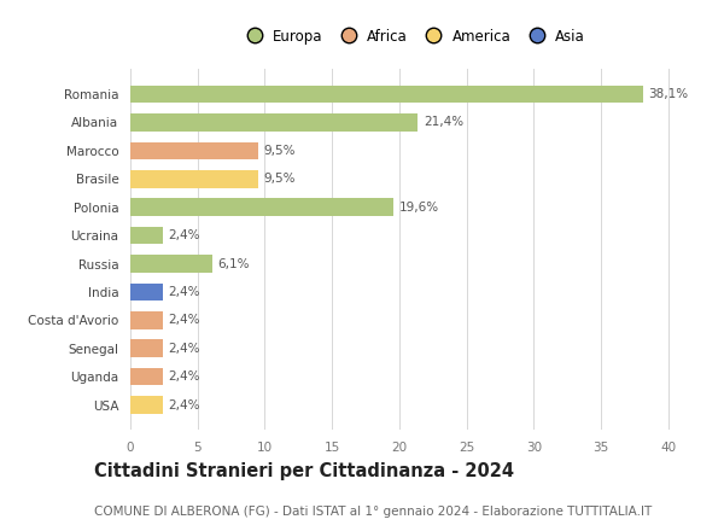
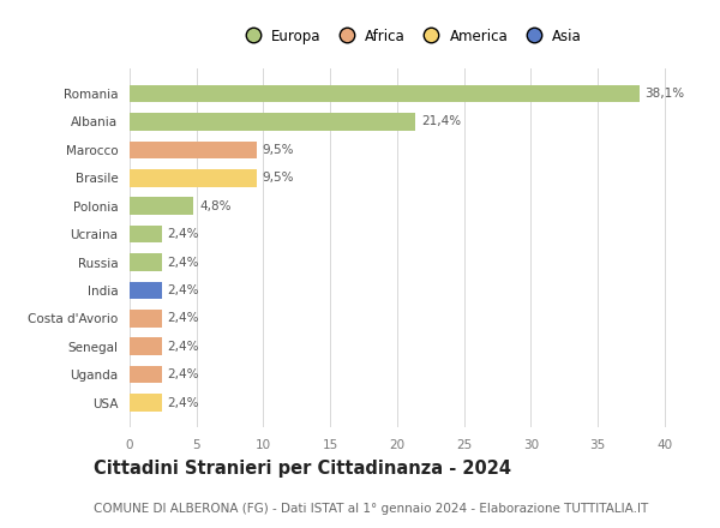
Polonia: 19,6% -> 4,8%
Russia: 6,1% -> 2,4%
